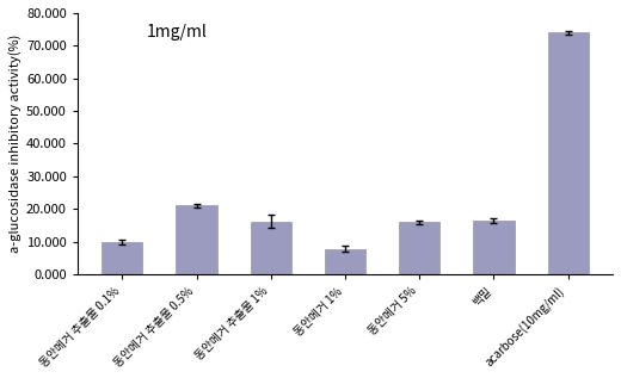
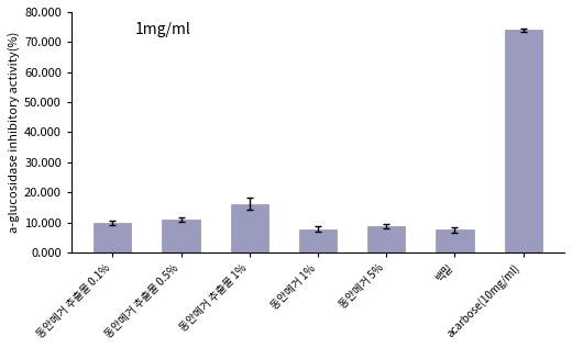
동안메거 추출물 0.5%: 21.0 -> 11.0
동안메거 5%: 16.0 -> 8.8
백밀: 16.5 -> 7.5
